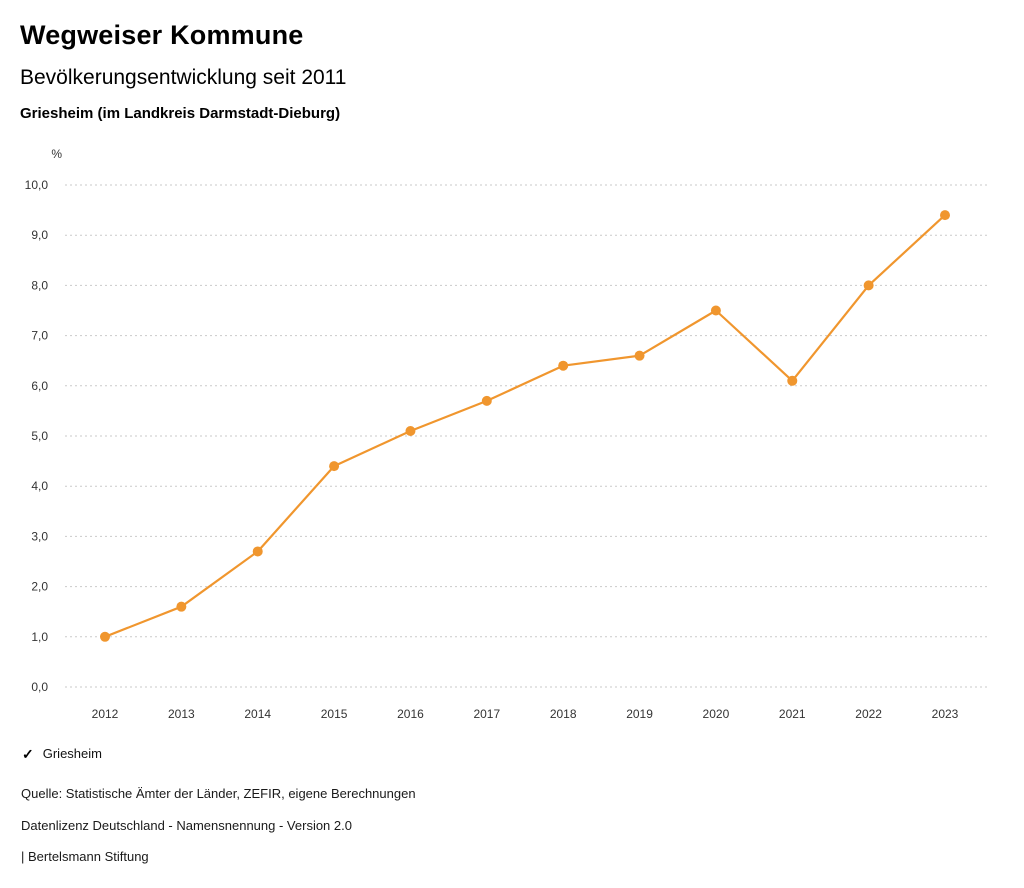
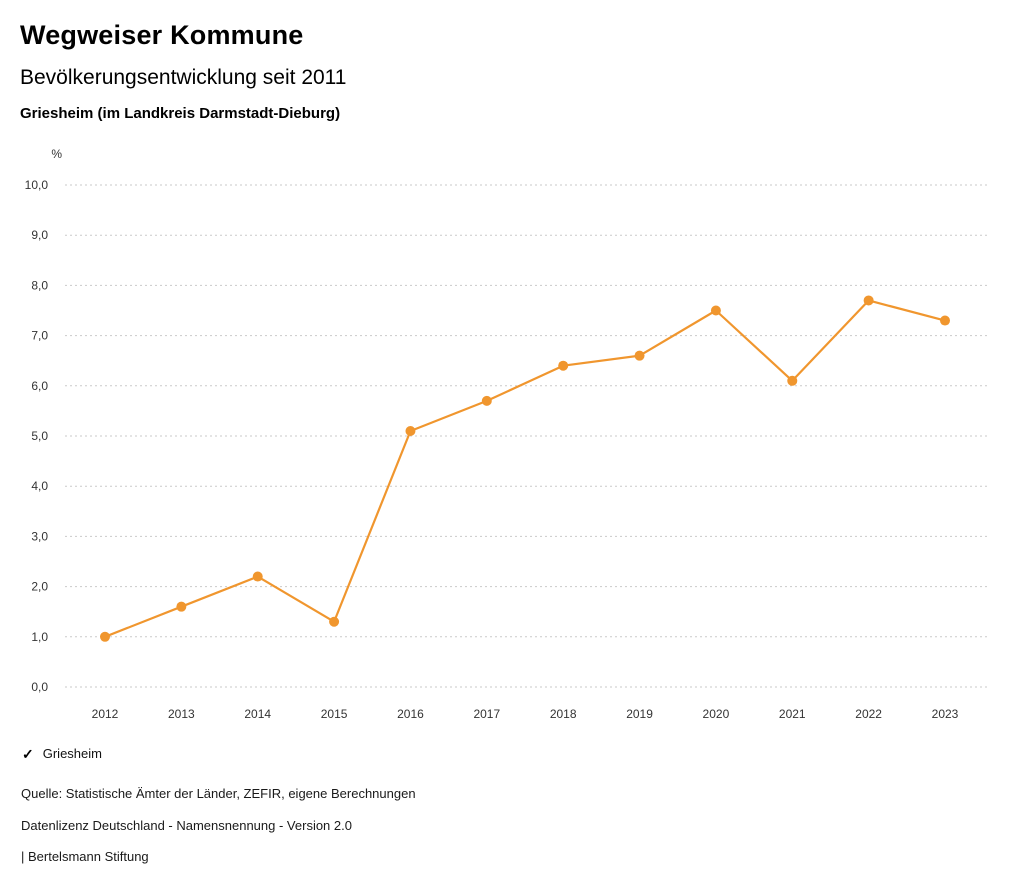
2014: 2,7 -> 2,2
2015: 4,4 -> 1,3
2022: 8,0 -> 7,7
2023: 9,4 -> 7,3
